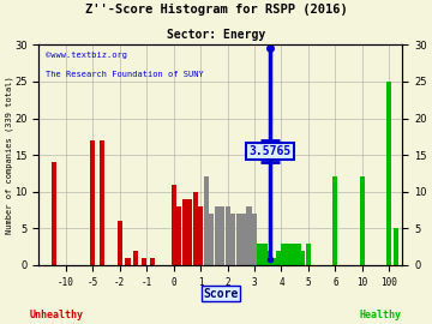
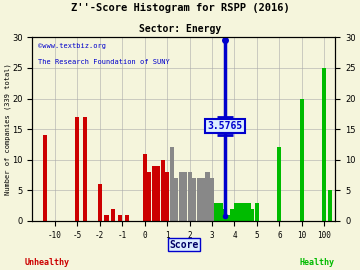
10: 12 -> 20
